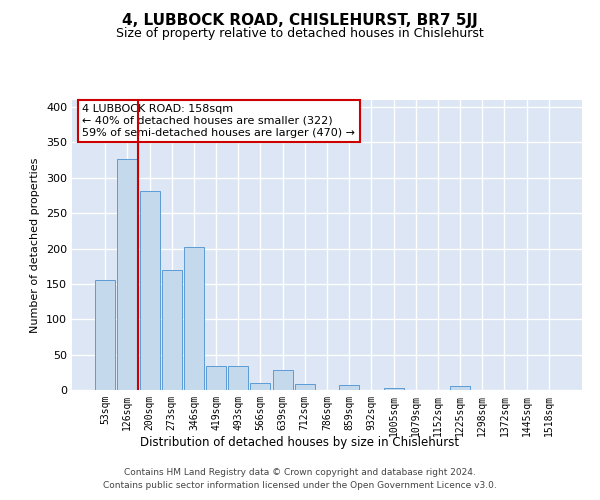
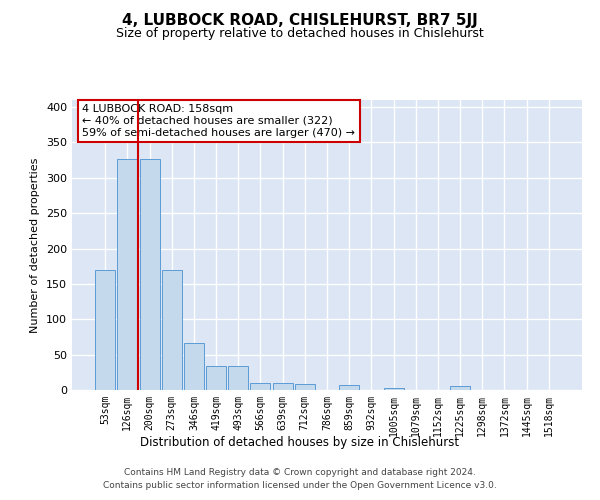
53sqm: 156 -> 170
200sqm: 282 -> 327
346sqm: 202 -> 67
639sqm: 28 -> 10
